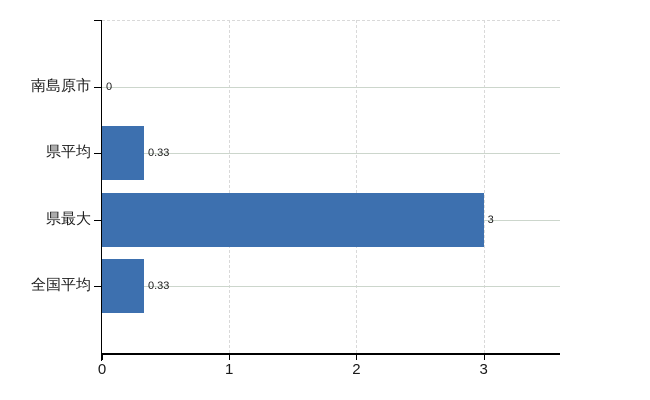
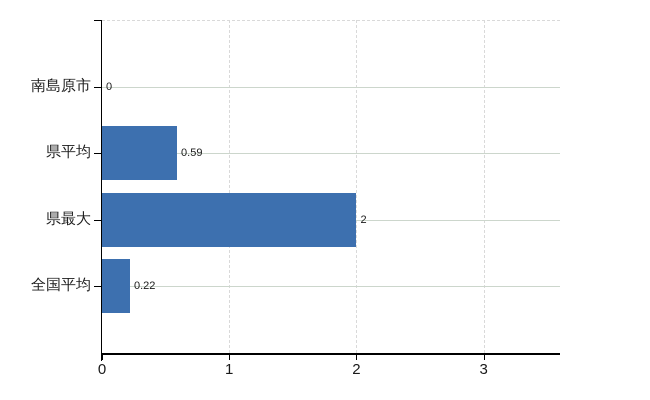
県平均: 0.33 -> 0.59
県最大: 3 -> 2
全国平均: 0.33 -> 0.22
